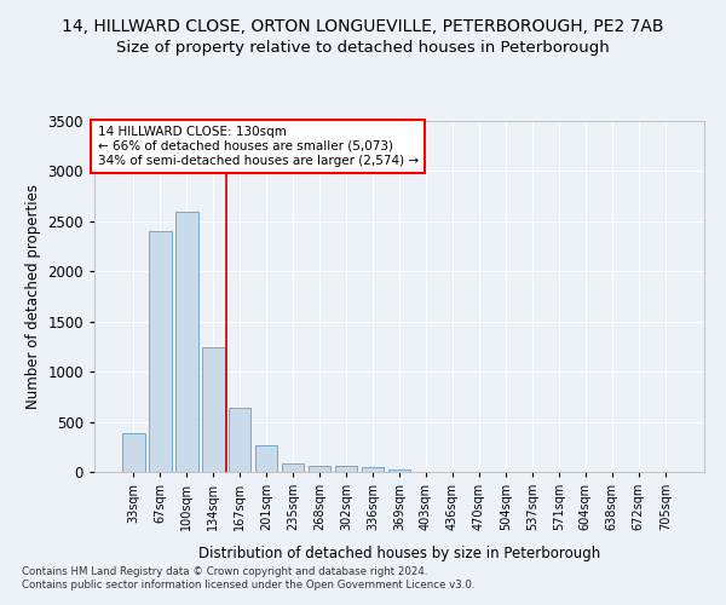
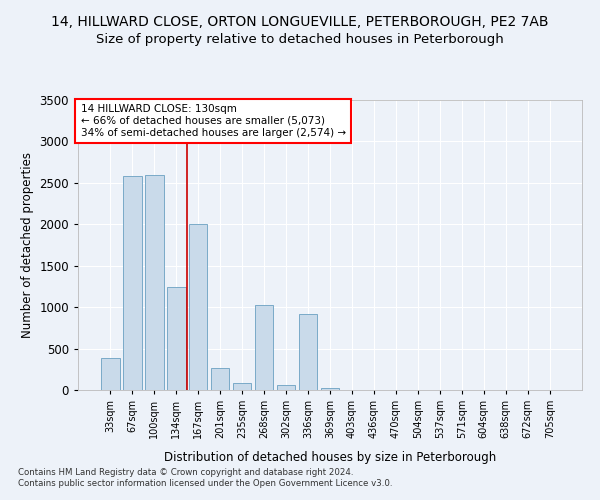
67sqm: 2400 -> 2580
167sqm: 640 -> 2000
268sqm: 60 -> 1020
336sqm: 40 -> 920
